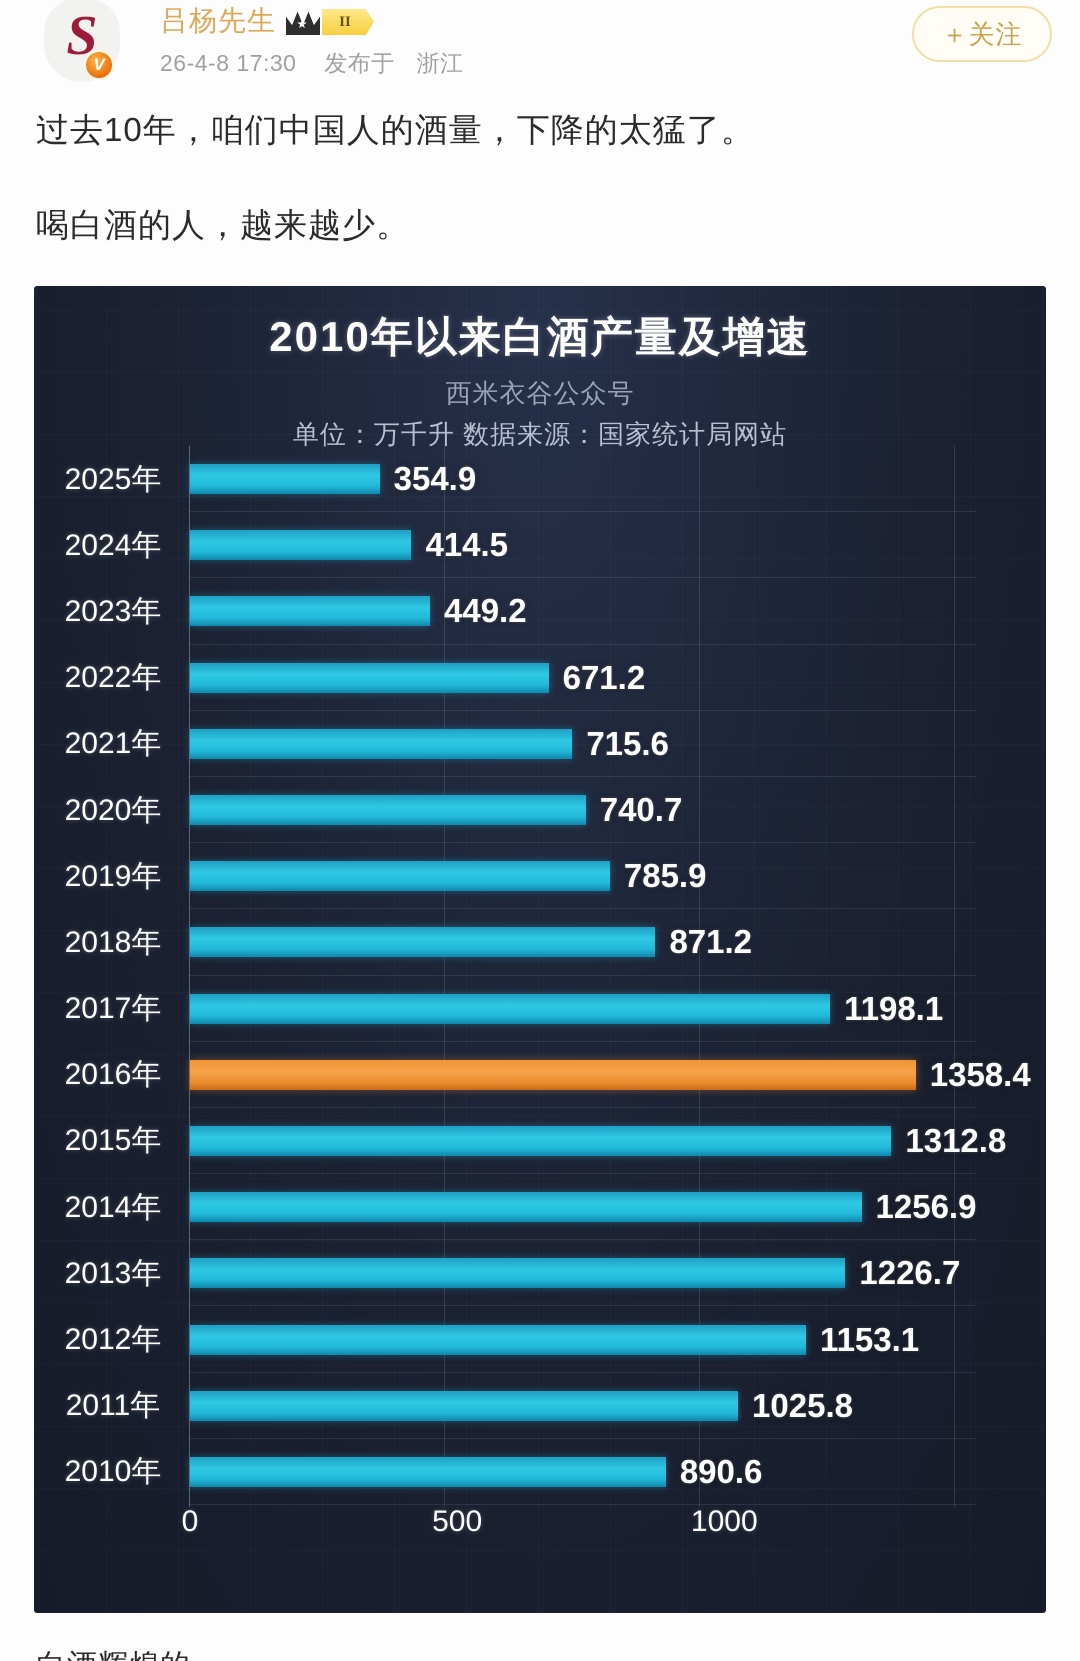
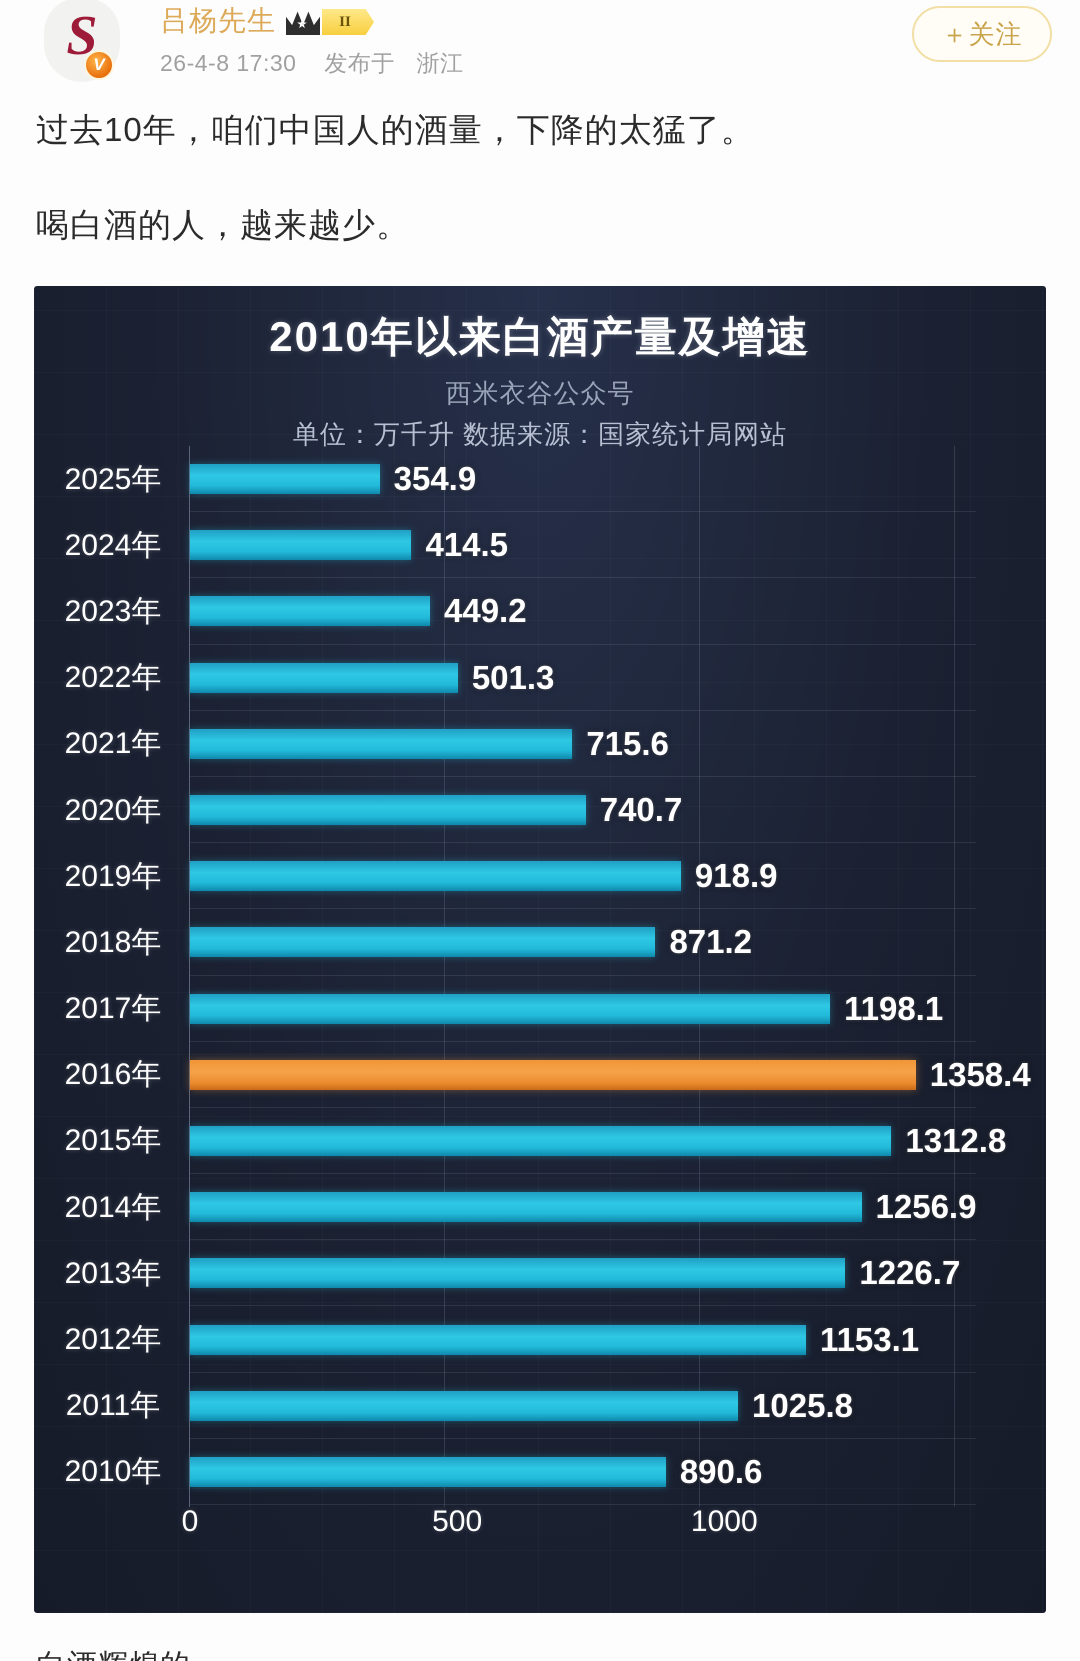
2022年: 671.2 -> 501.3
2019年: 785.9 -> 918.9
